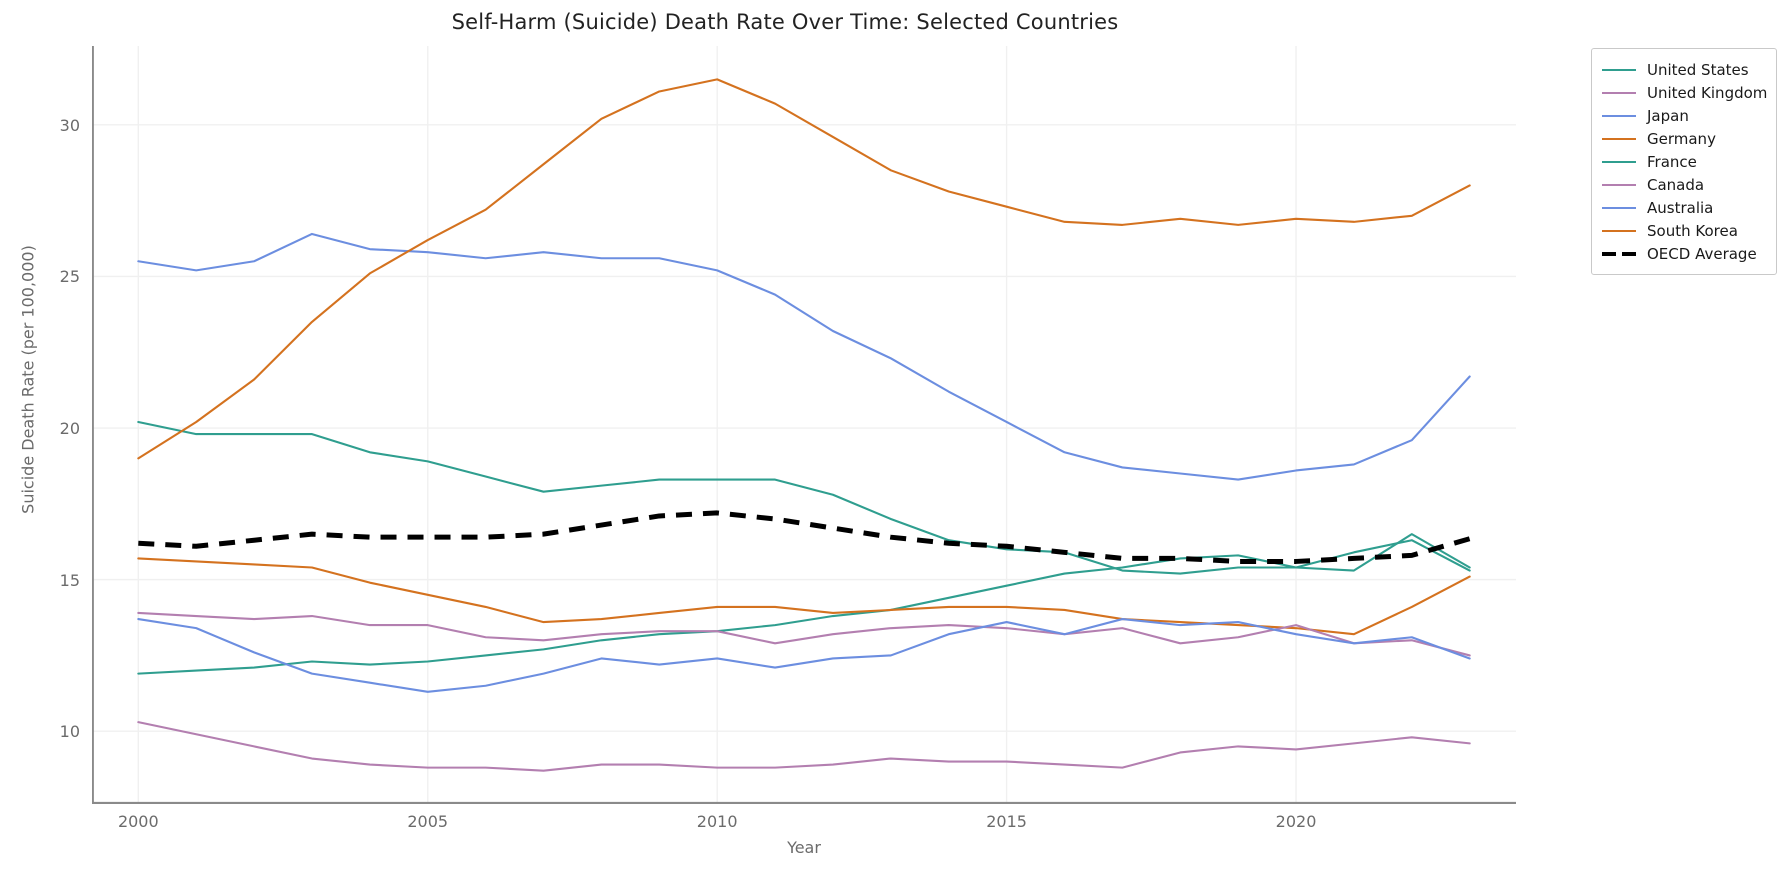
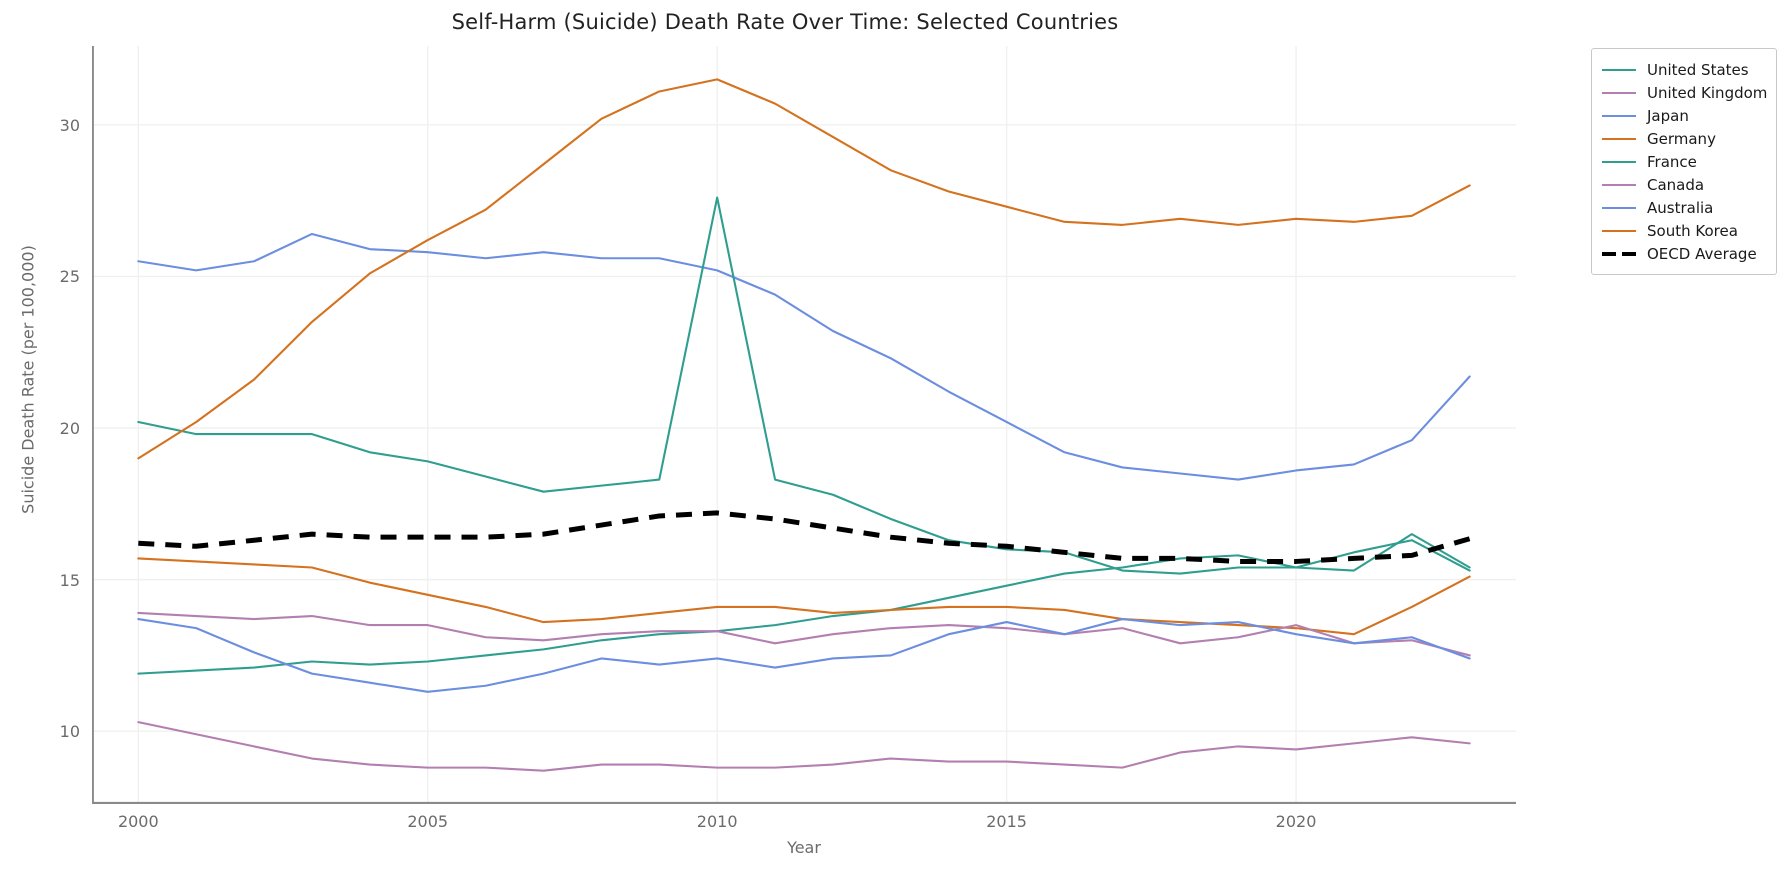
France/2010: 18.3 -> 27.6
